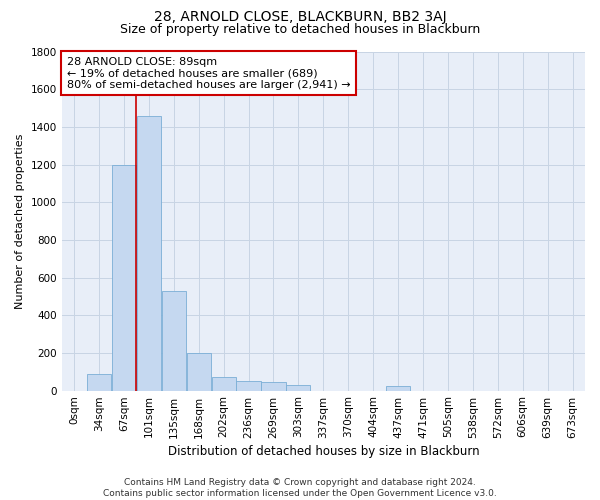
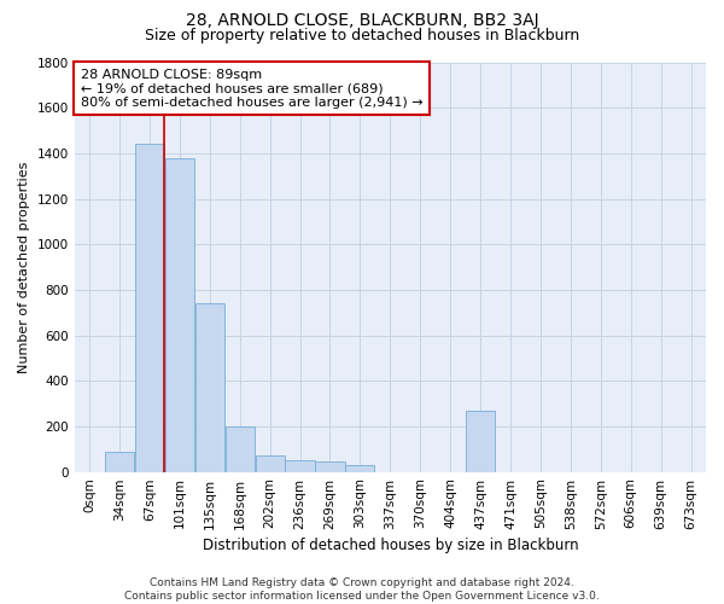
67sqm: 1200 -> 1440
101sqm: 1460 -> 1380
135sqm: 530 -> 740
437sqm: 20 -> 270
